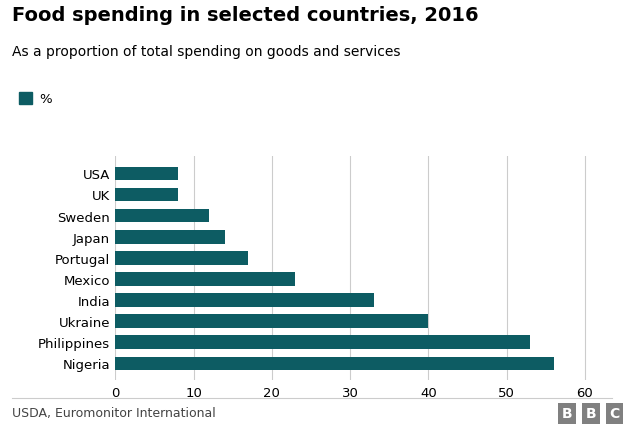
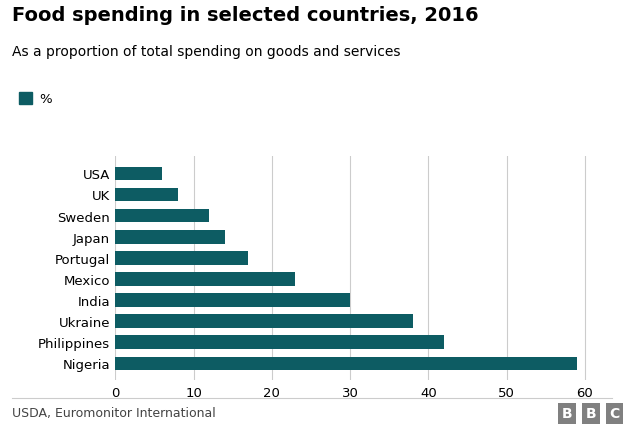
USA: 8 -> 6
India: 33 -> 30
Ukraine: 40 -> 38
Philippines: 53 -> 42
Nigeria: 56 -> 59
